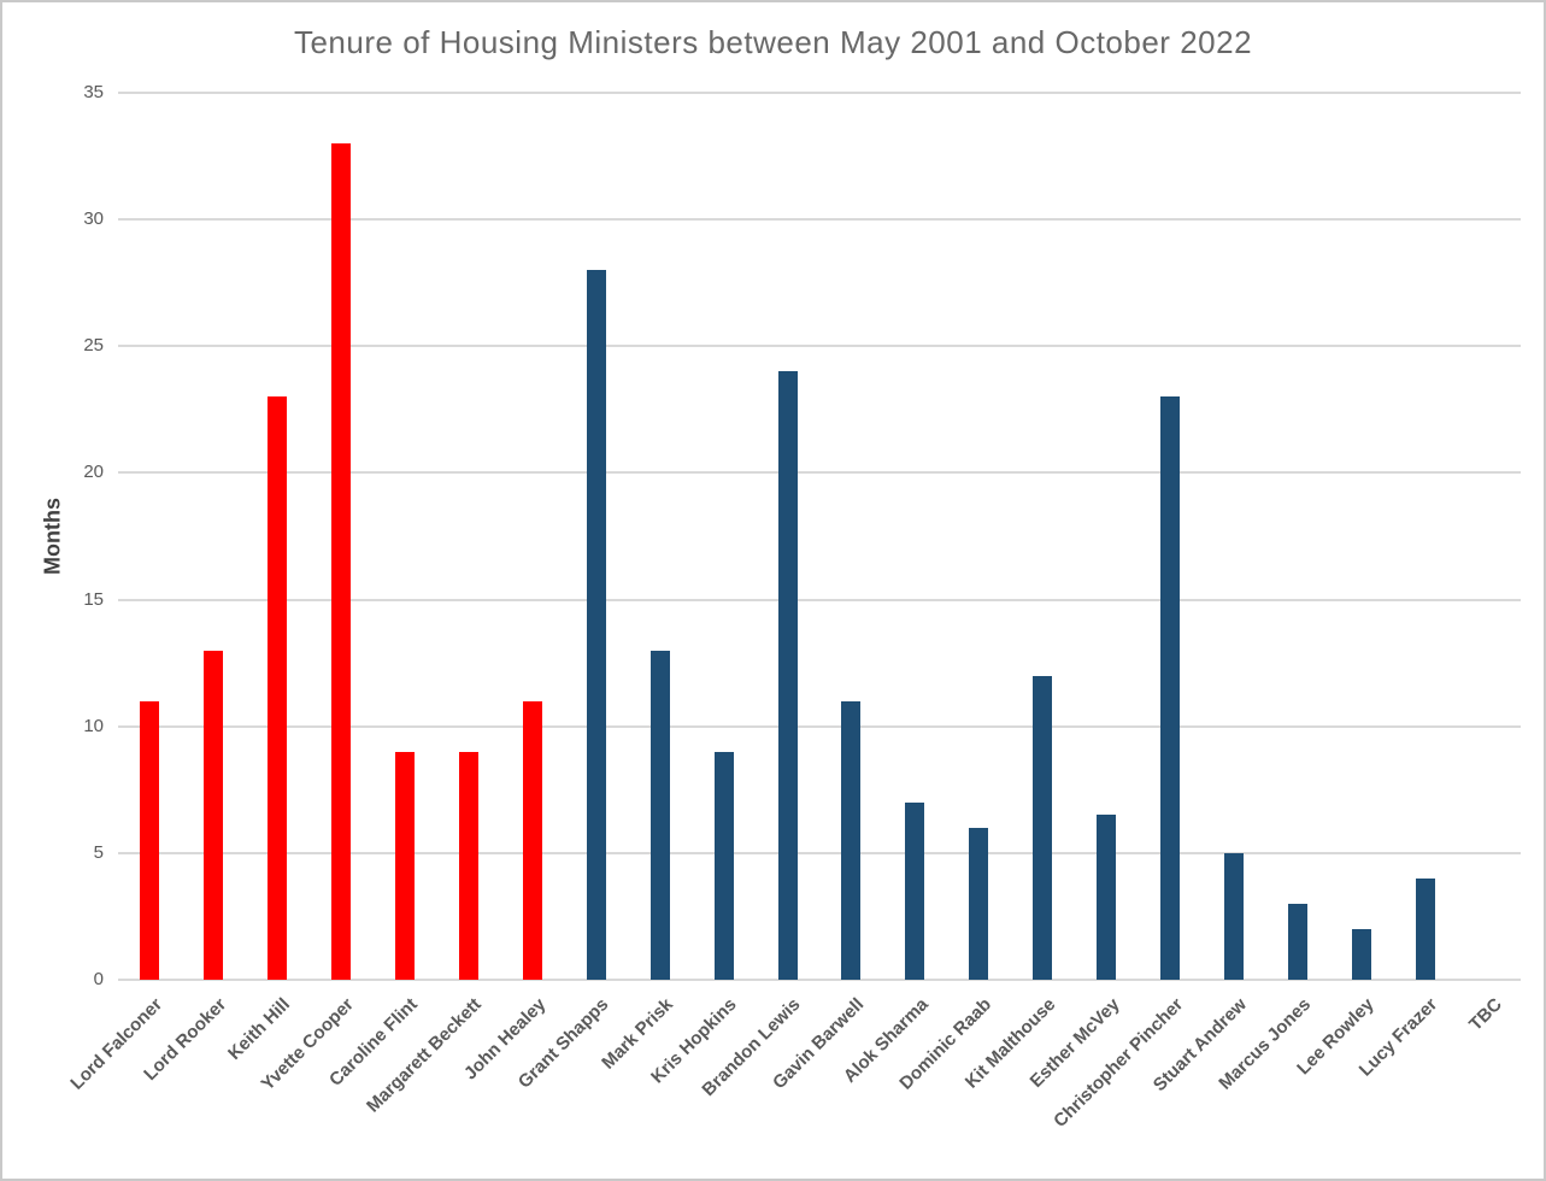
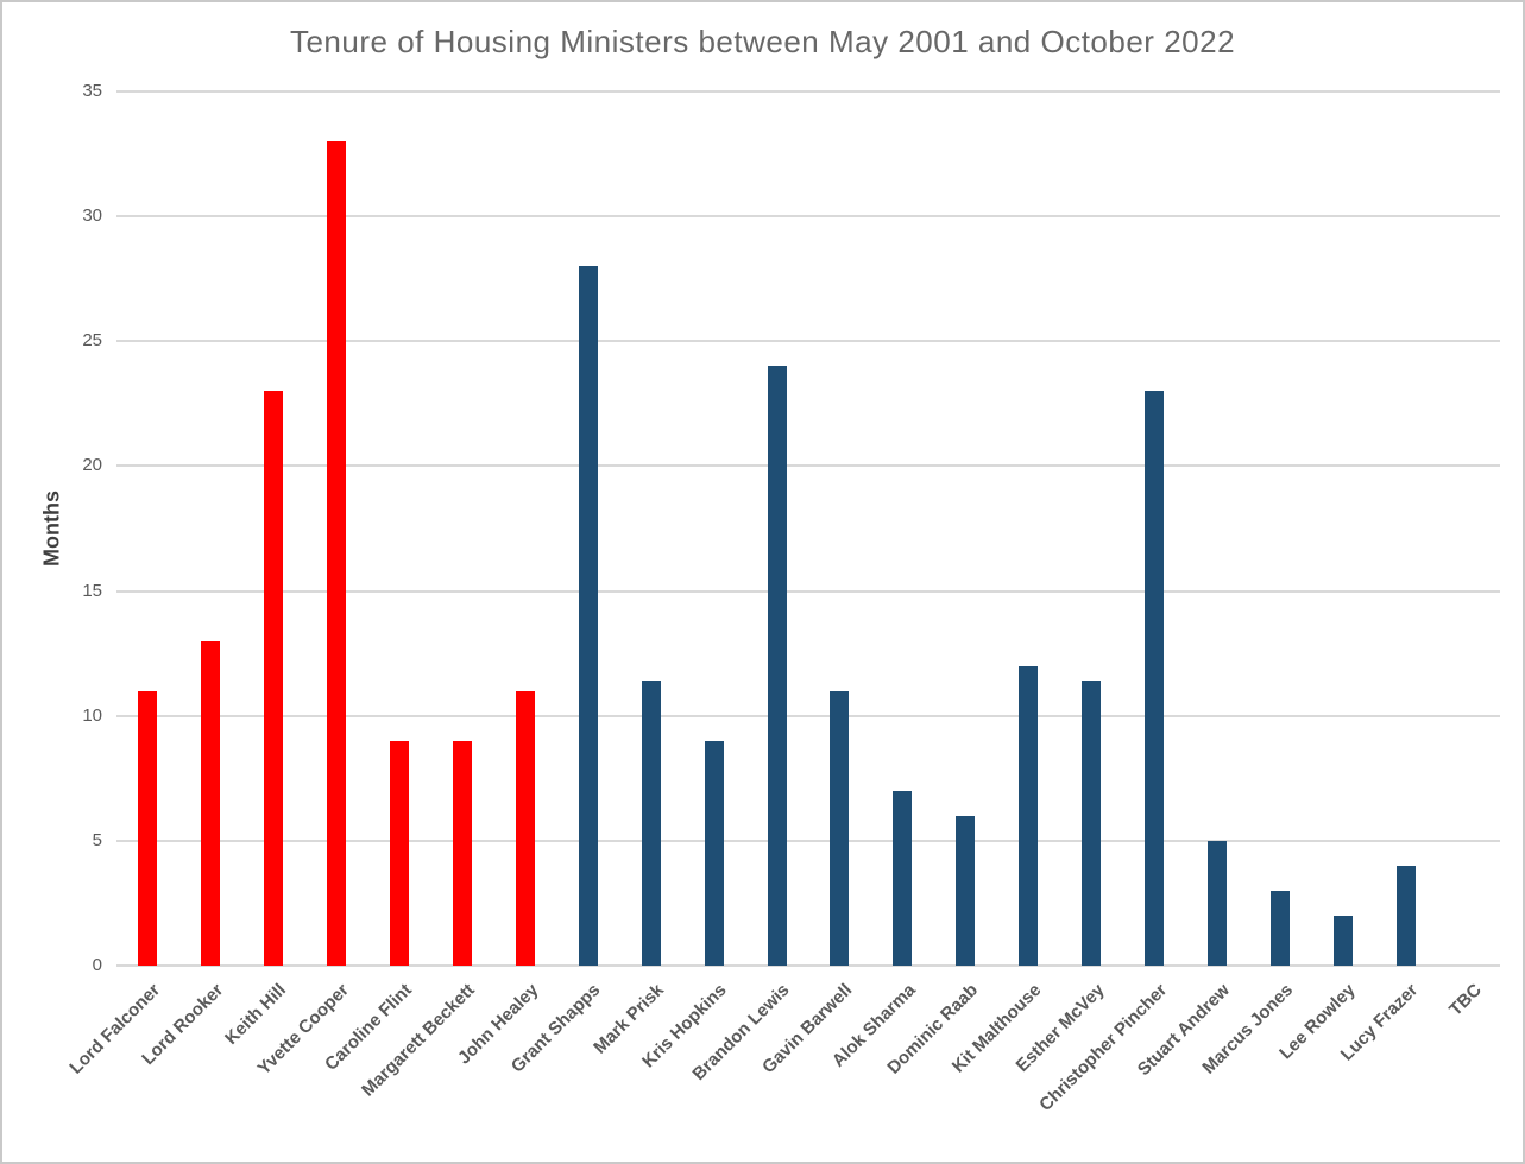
Mark Prisk: 13.0 -> 11.4
Esther McVey: 6.5 -> 11.4
